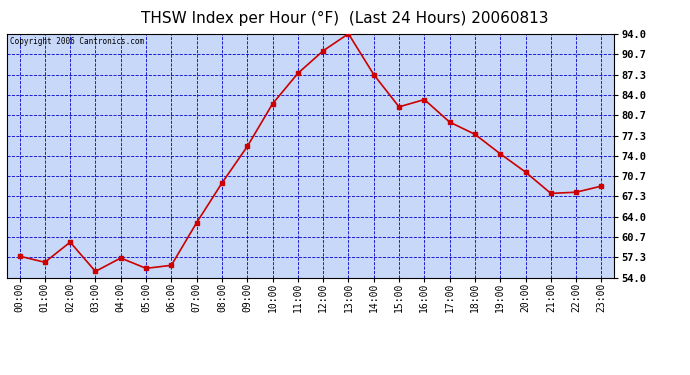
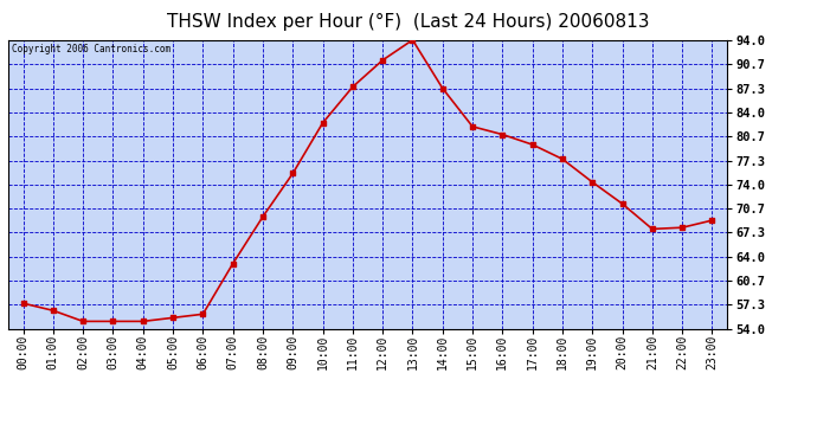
02:00: 59.8 -> 55.0
04:00: 57.2 -> 55.0
16:00: 83.2 -> 80.9
